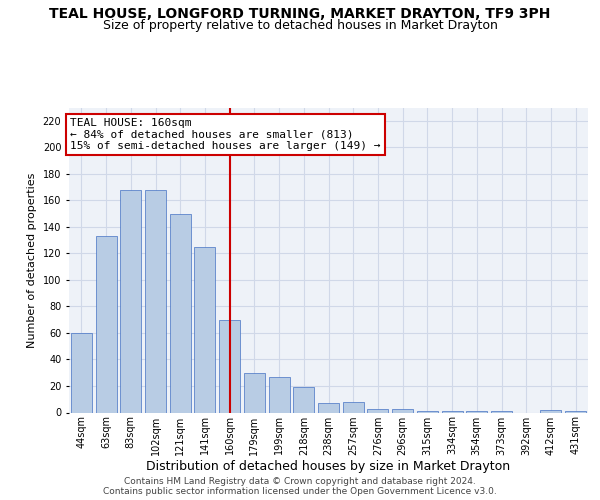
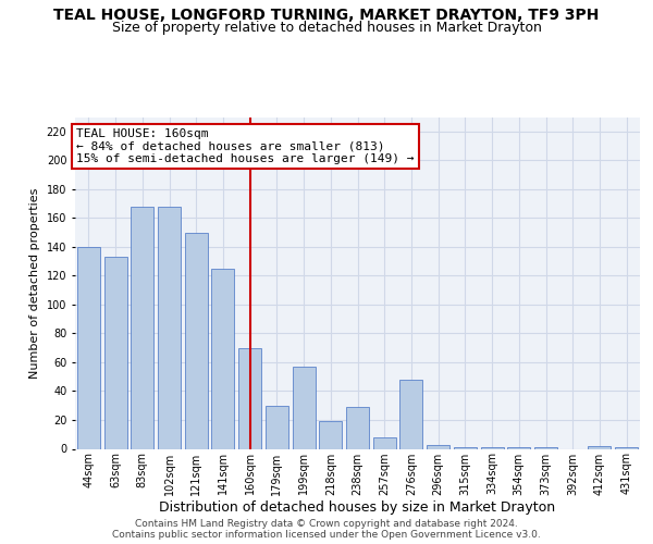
44sqm: 60 -> 140
199sqm: 27 -> 57
238sqm: 7 -> 29
276sqm: 3 -> 48
